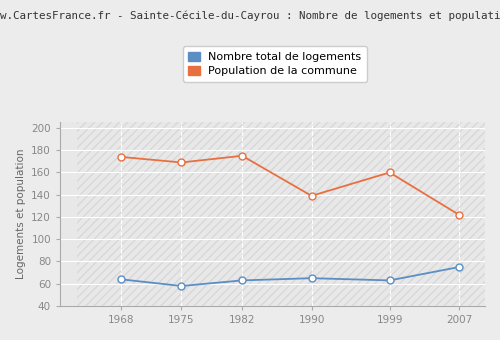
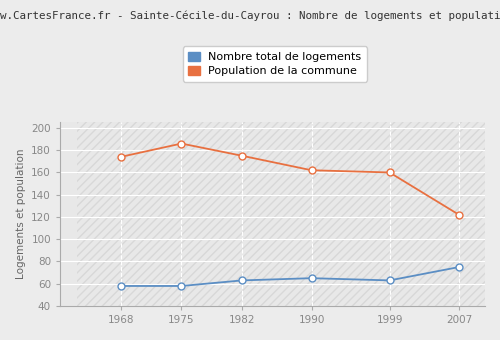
Nombre total de logements/1968: 64 -> 58
Population de la commune/1975: 169 -> 186
Population de la commune/1990: 139 -> 162
